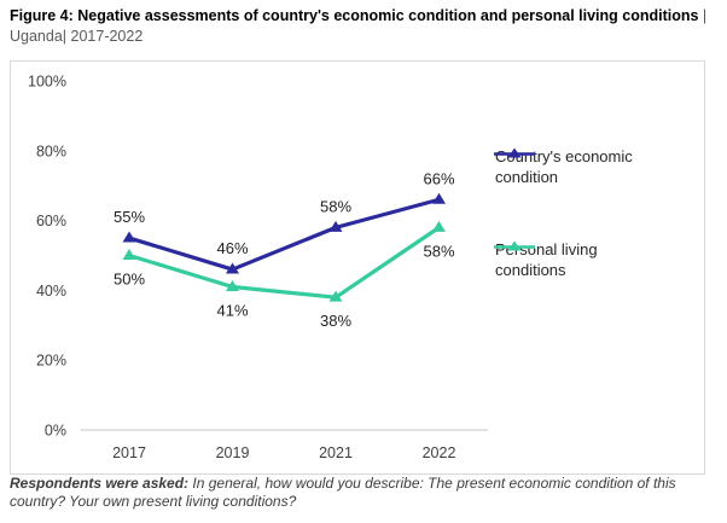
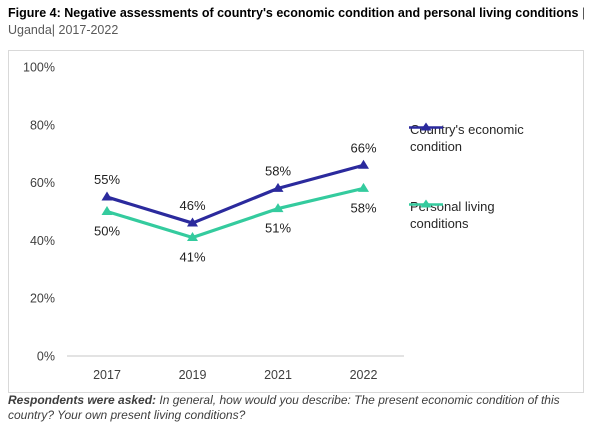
Personal living conditions/2021: 38% -> 51%
